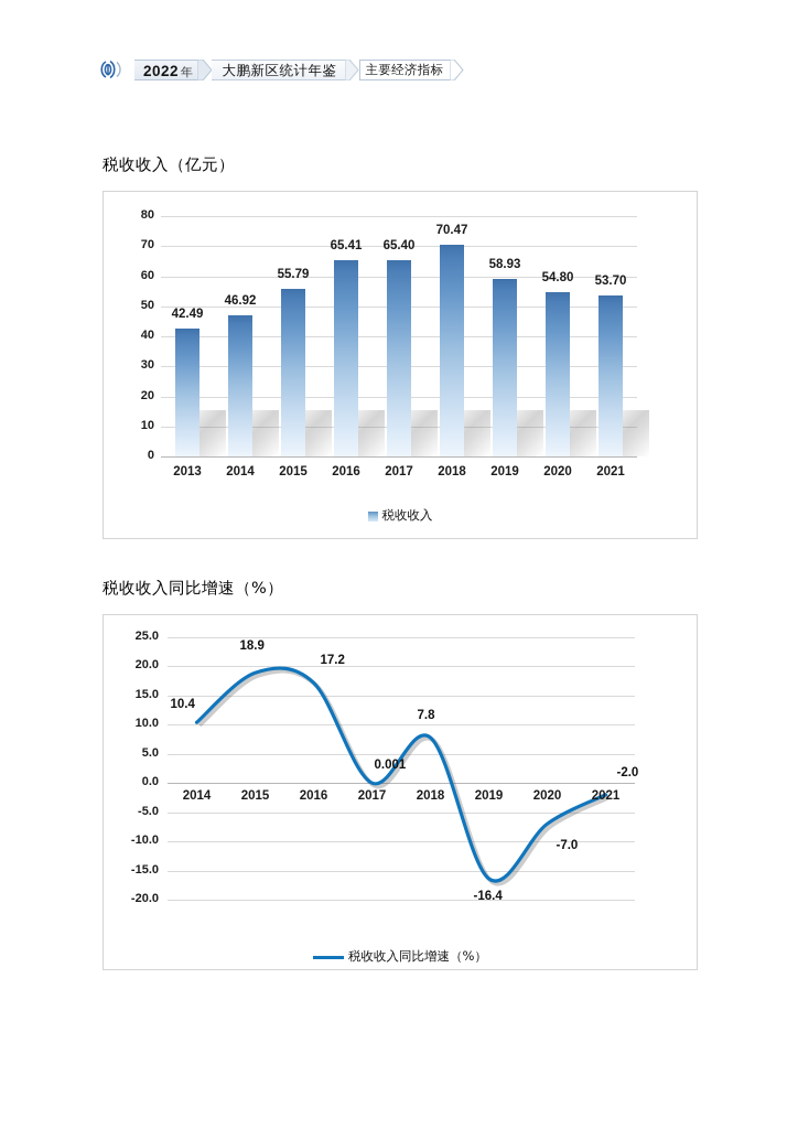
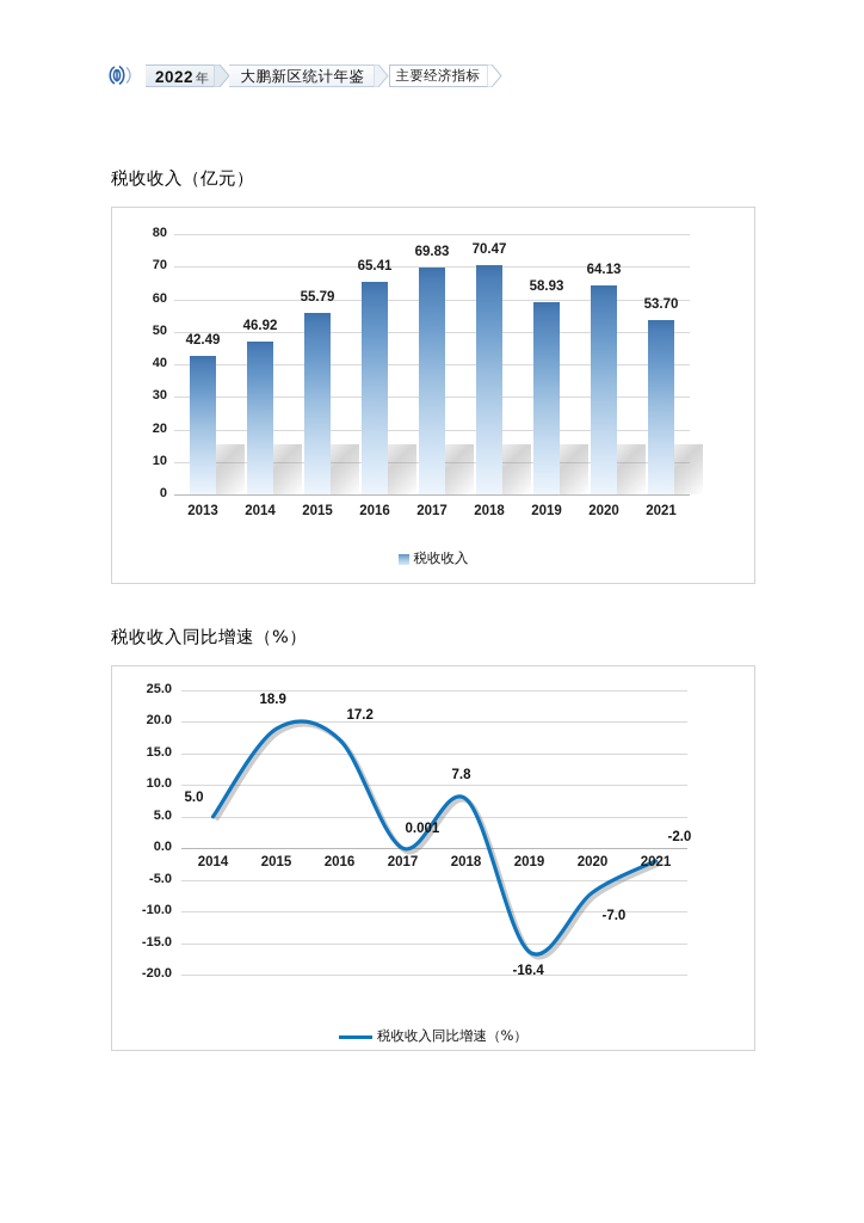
税收收入（亿元）/2017: 65.40 -> 69.83
税收收入（亿元）/2020: 54.80 -> 64.13
税收收入同比增速（%）/2014: 10.4 -> 5.0
